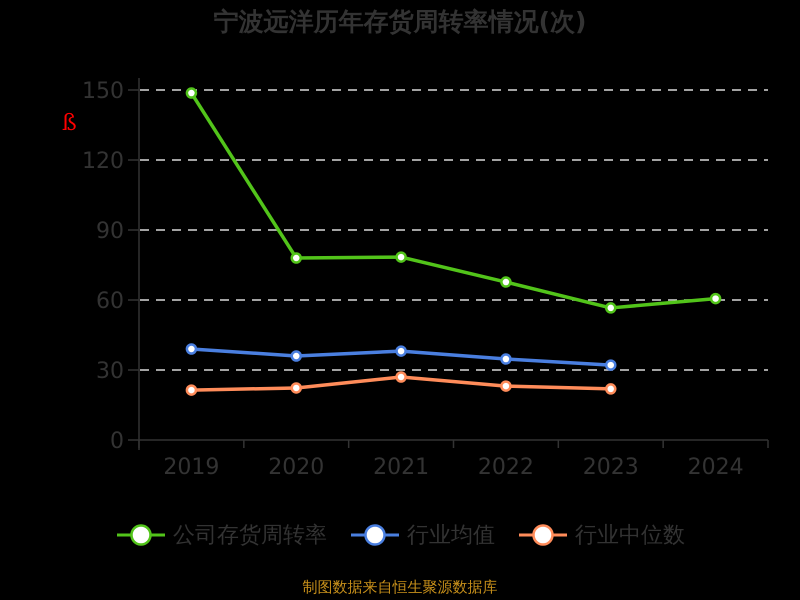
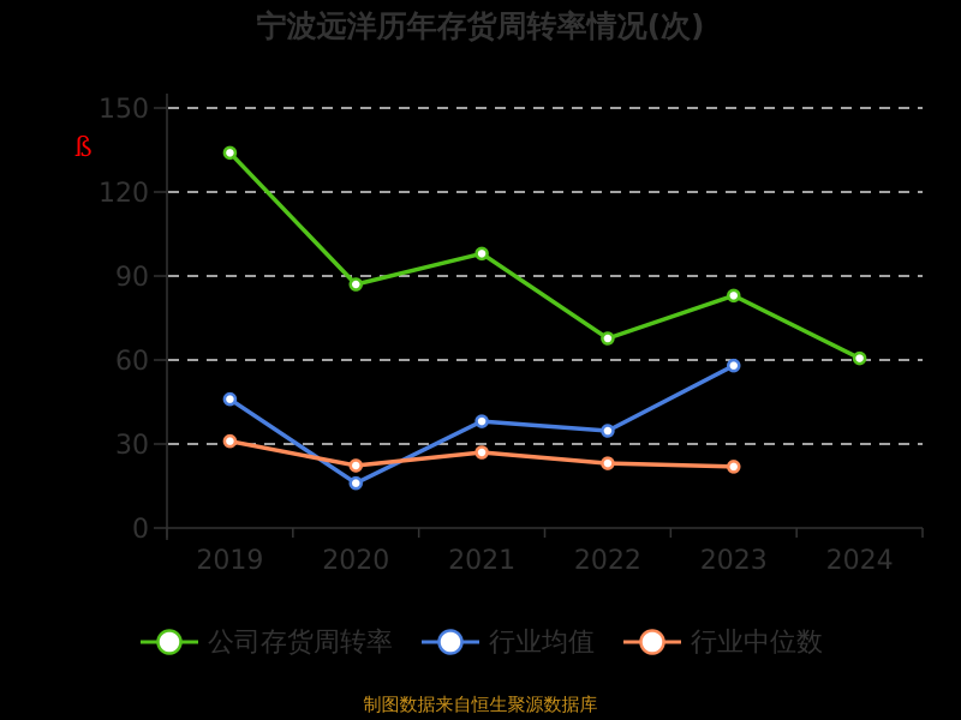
公司存货周转率/2019: 149 -> 134
行业均值/2019: 39 -> 46
行业中位数/2019: 21 -> 31
公司存货周转率/2020: 78 -> 87
行业均值/2020: 36 -> 16
公司存货周转率/2021: 78 -> 98
公司存货周转率/2023: 57 -> 83
行业均值/2023: 32 -> 58
